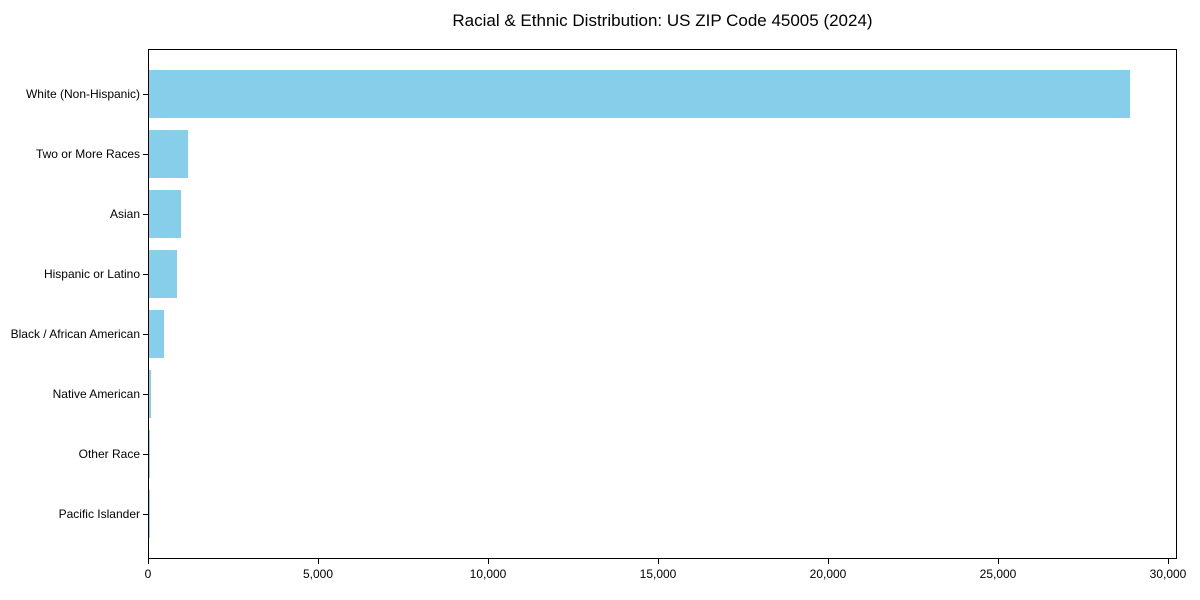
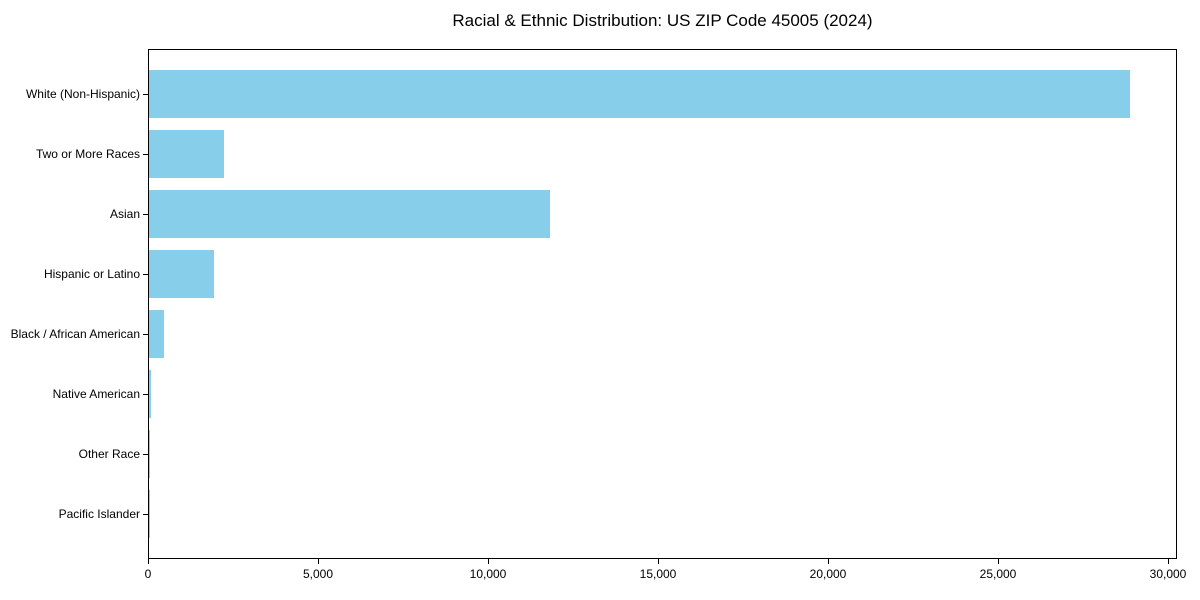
Two or More Races: 1200 -> 2200
Asian: 900 -> 11800
Hispanic or Latino: 800 -> 1900
